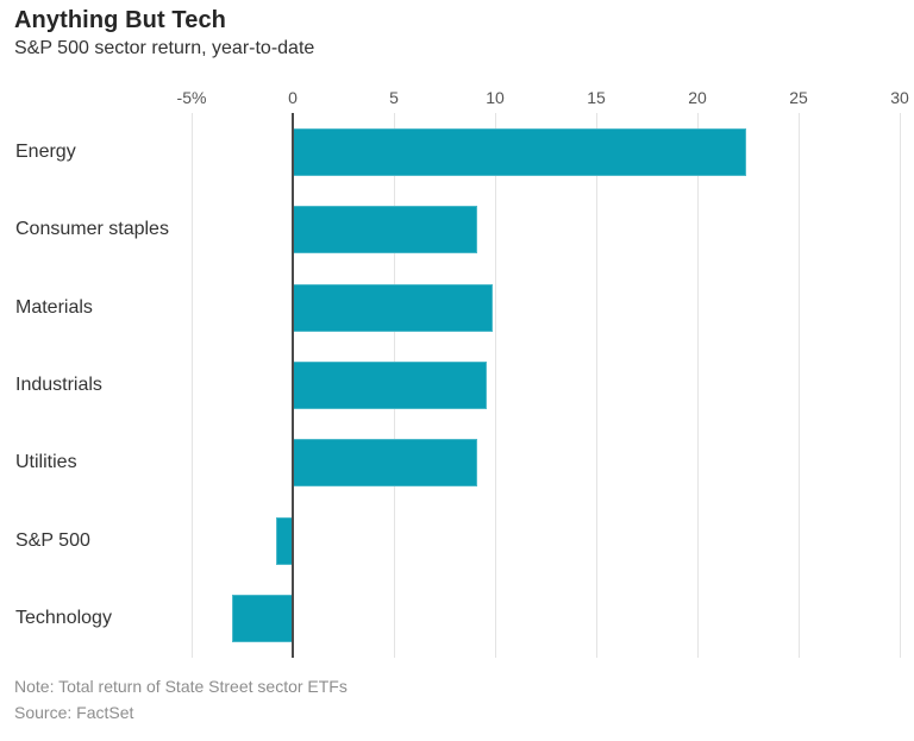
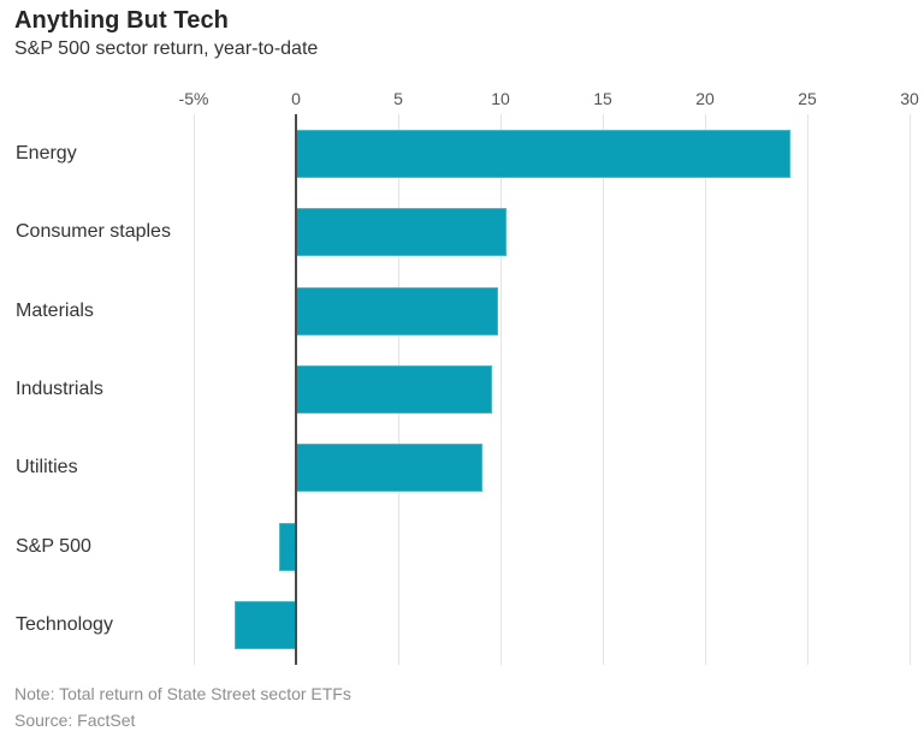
Energy: 22.4 -> 24.2
Consumer staples: 9.1 -> 10.3
